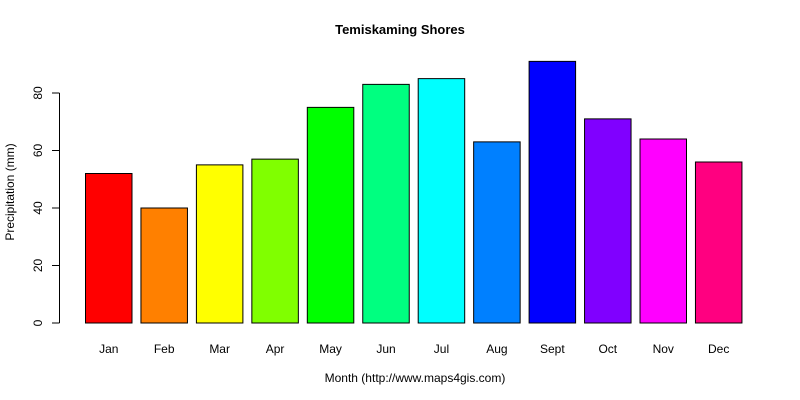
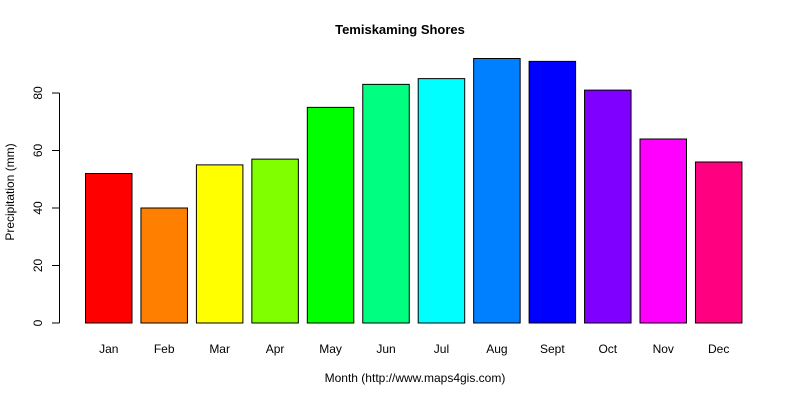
Aug: 63 -> 92
Oct: 71 -> 81
